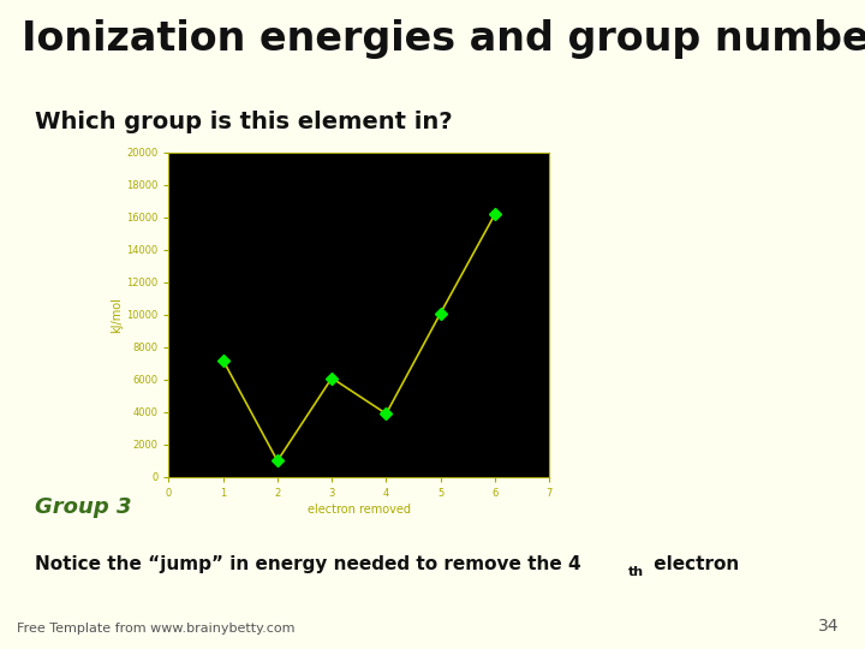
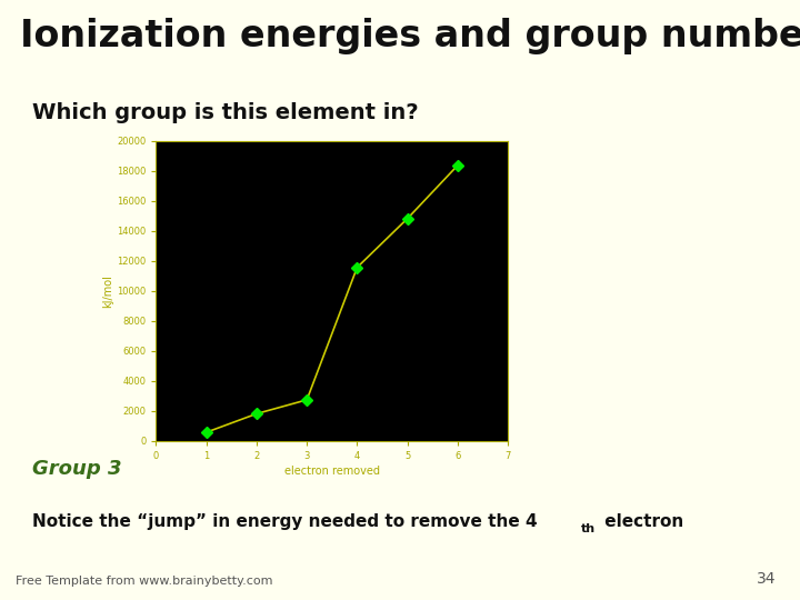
1: 7200 -> 600
2: 1000 -> 1800
3: 6100 -> 2700
4: 3900 -> 11600
5: 10100 -> 14800
6: 16200 -> 18400
